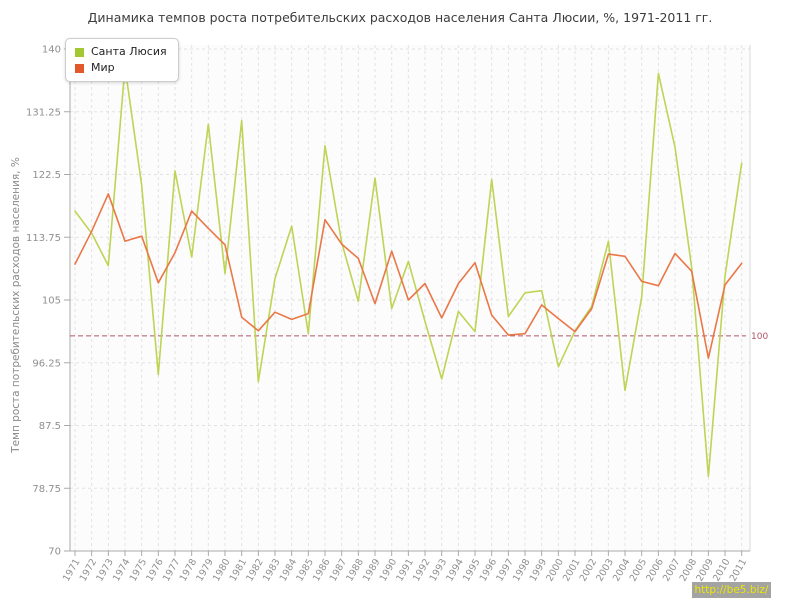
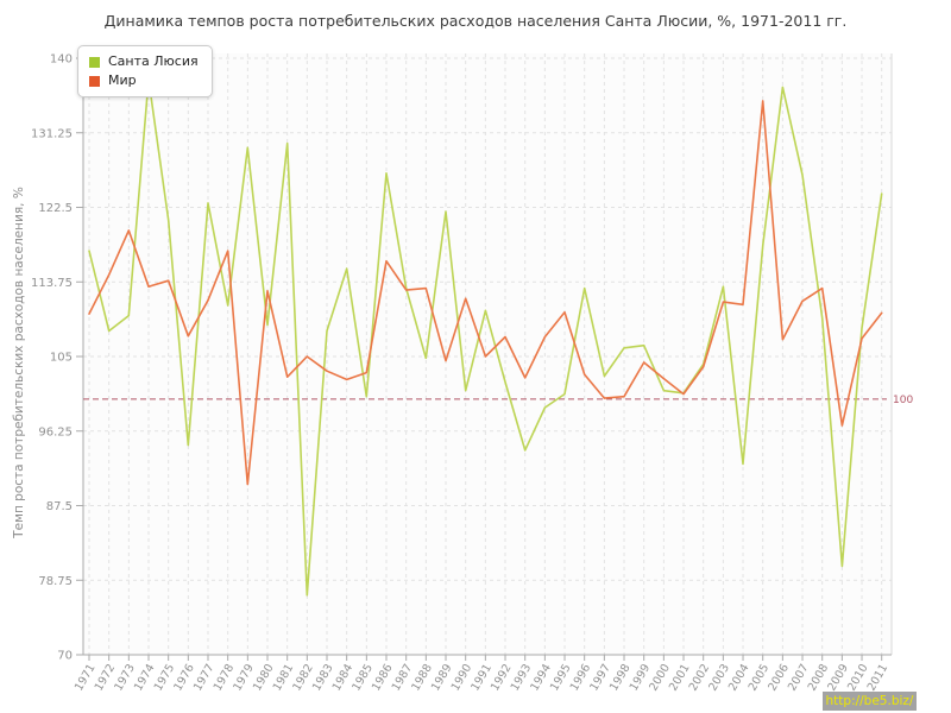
Санта Люсия/1972: 114 -> 108
Мир/1979: 115 -> 90
Санта Люсия/1982: 94 -> 77
Мир/1982: 101 -> 105
Мир/1988: 111 -> 113
Санта Люсия/1990: 104 -> 101
Санта Люсия/1994: 103 -> 99
Санта Люсия/1996: 122 -> 113
Санта Люсия/2000: 96 -> 101
Санта Люсия/2005: 105 -> 118
Мир/2005: 108 -> 135
Мир/2008: 109 -> 113
